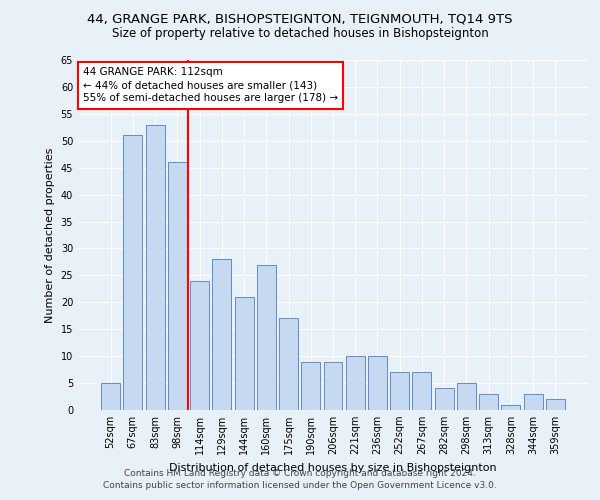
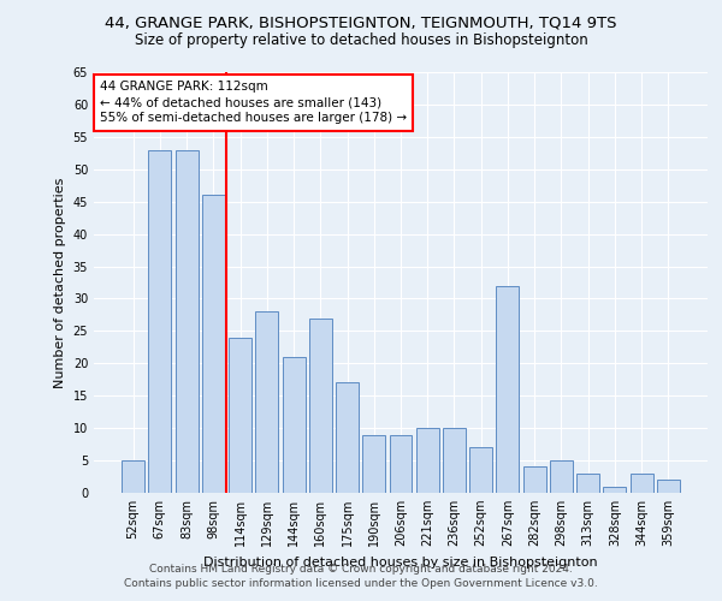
67sqm: 51 -> 53
267sqm: 7 -> 32
